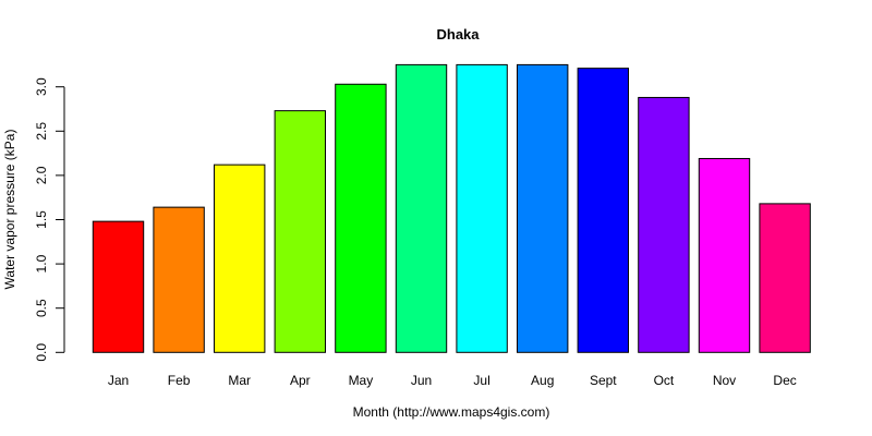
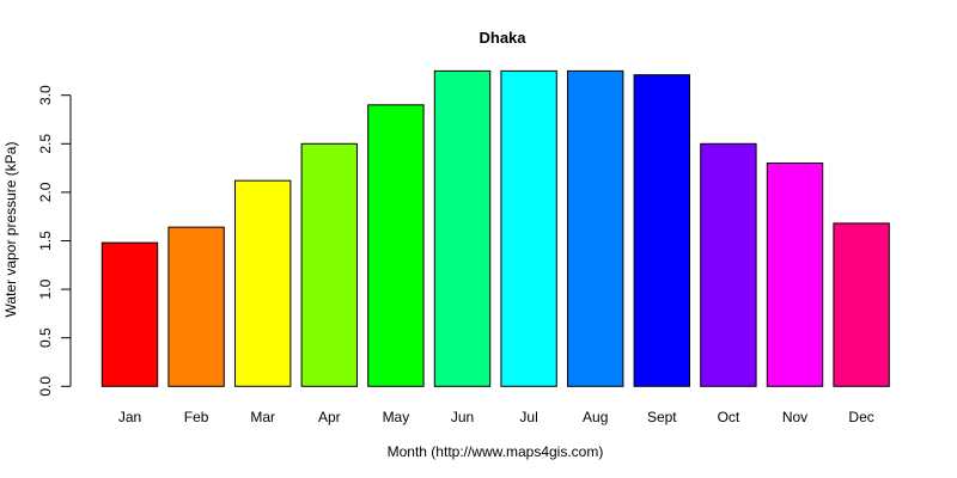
Apr: 2.7 -> 2.5
May: 3.0 -> 2.9
Oct: 2.9 -> 2.5
Nov: 2.2 -> 2.3
